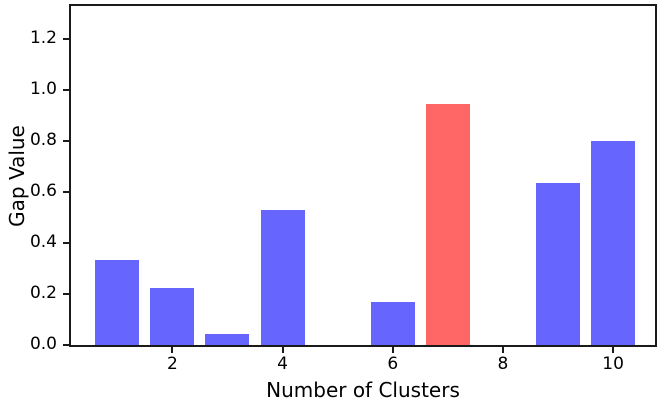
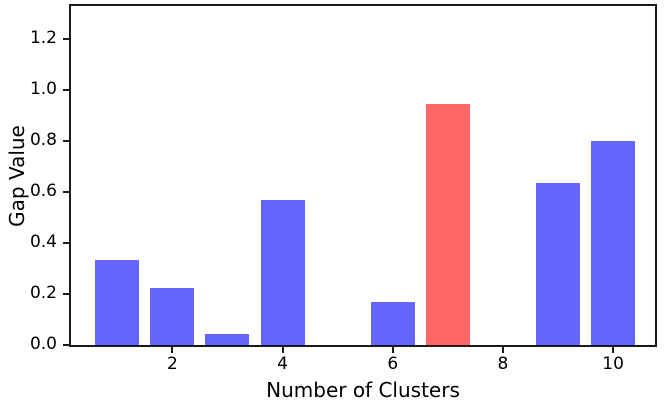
4: 0.53 -> 0.57
